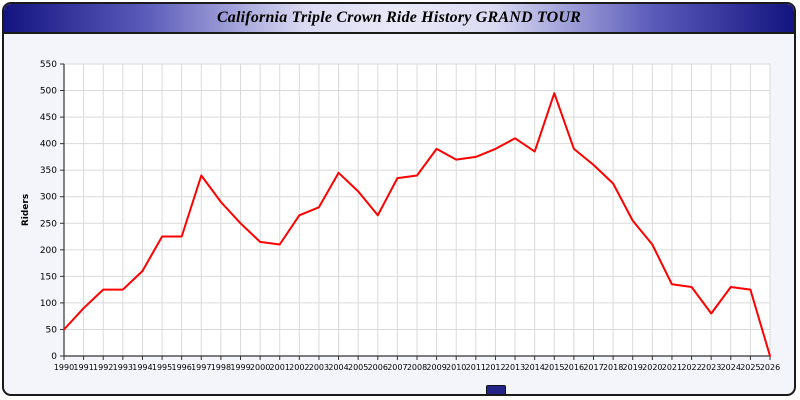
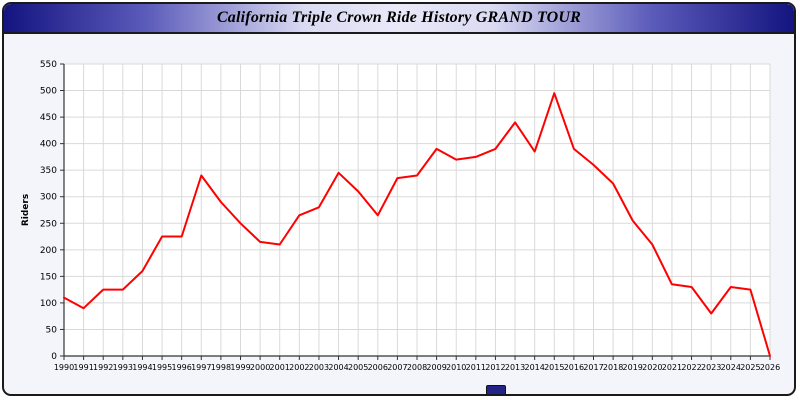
1990: 50 -> 110
2013: 410 -> 440
